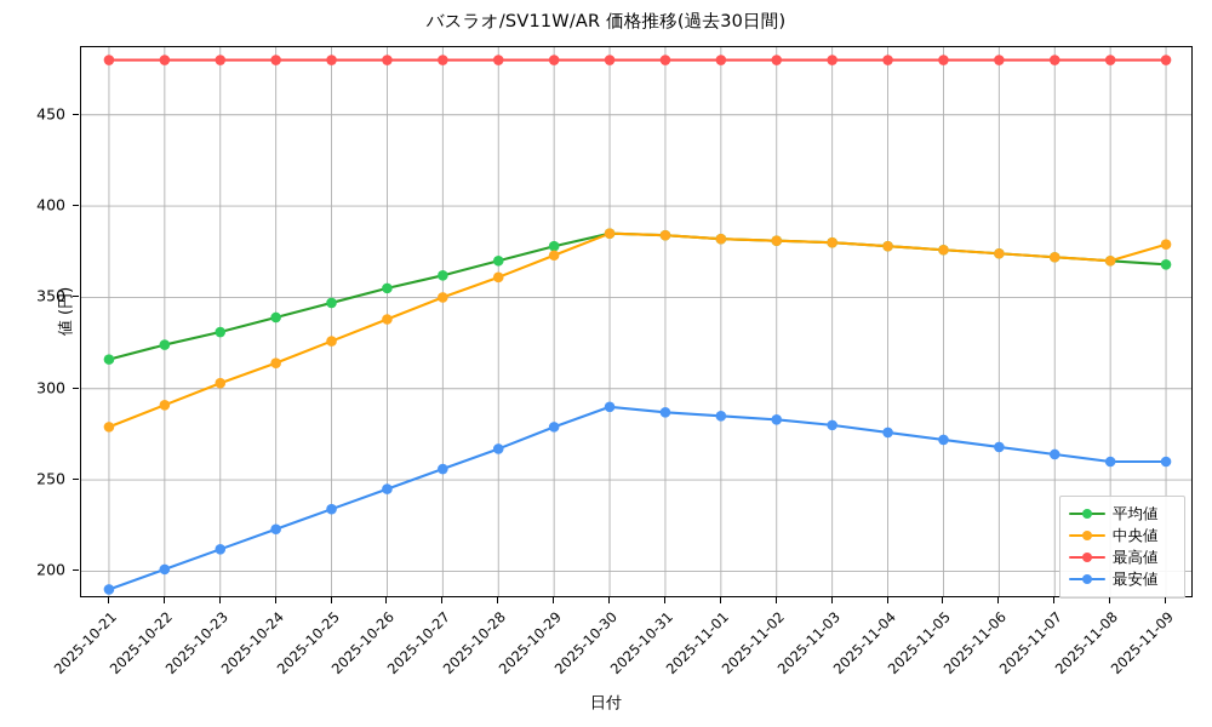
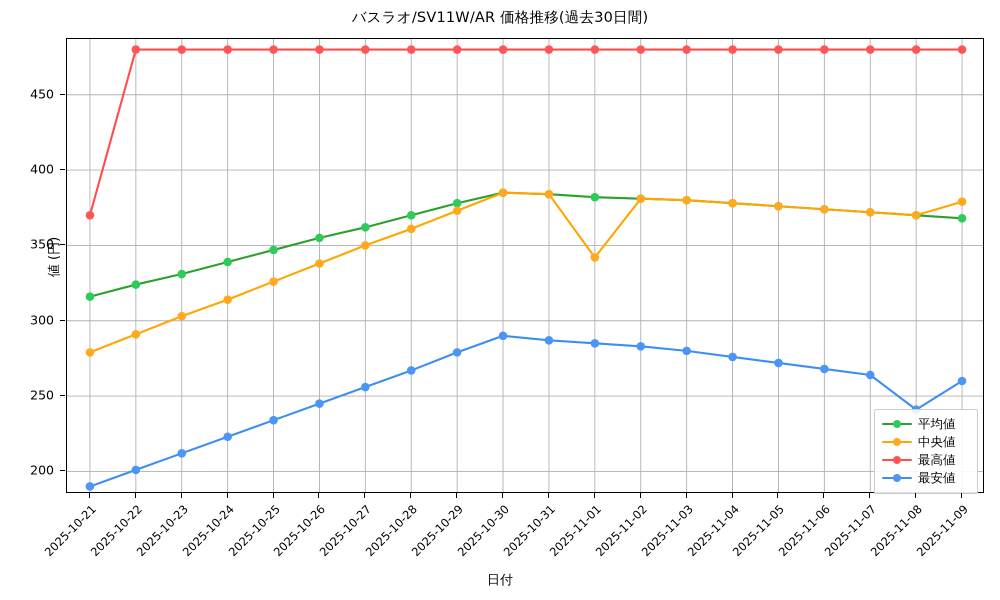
最高値/2025-10-21: 480 -> 370
中央値/2025-11-01: 382 -> 342
最安値/2025-11-08: 260 -> 241
